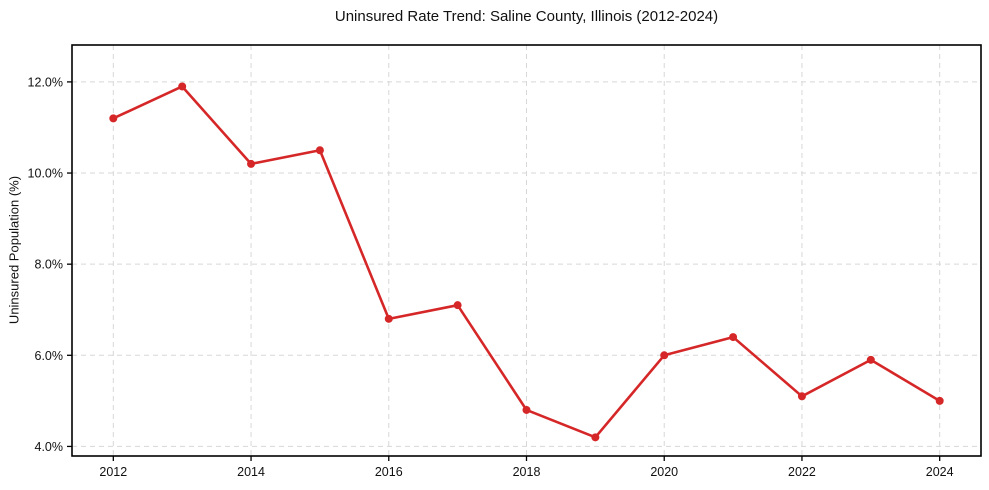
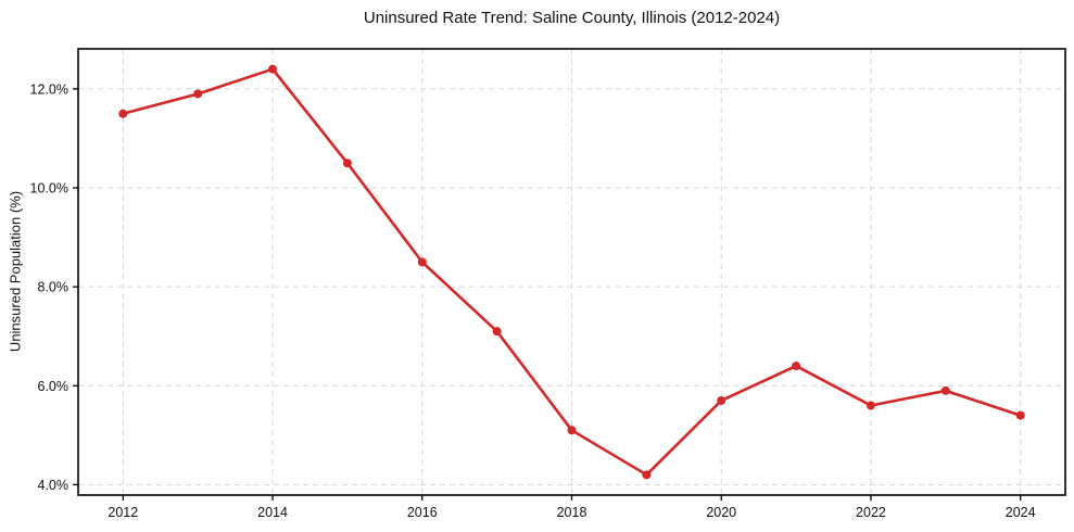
2012: 11.2% -> 11.5%
2014: 10.2% -> 12.4%
2016: 6.8% -> 8.5%
2018: 4.8% -> 5.1%
2020: 6.0% -> 5.7%
2022: 5.1% -> 5.6%
2024: 5.0% -> 5.4%
